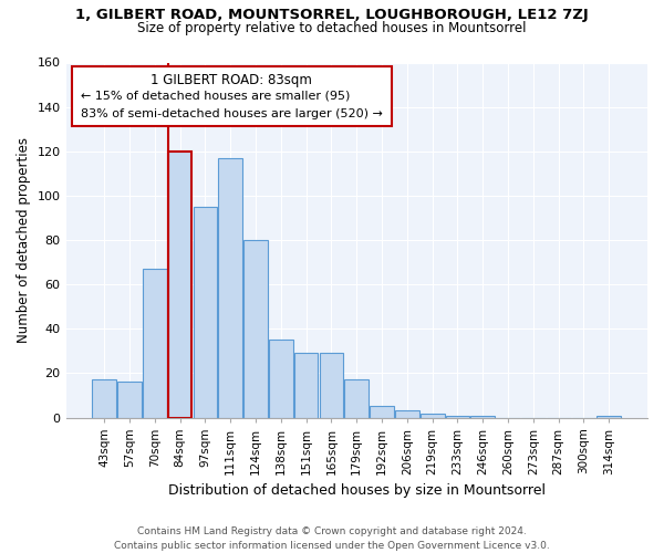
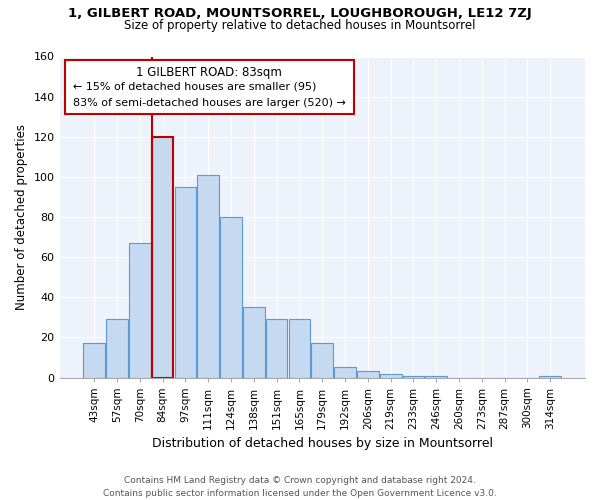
57sqm: 16 -> 29
111sqm: 117 -> 101
